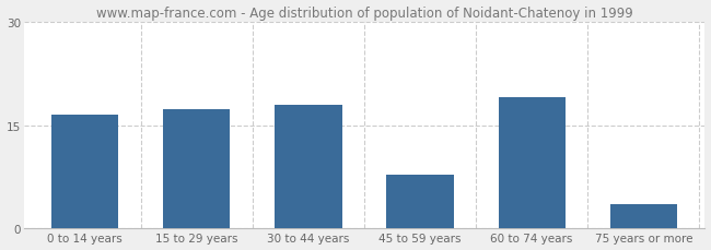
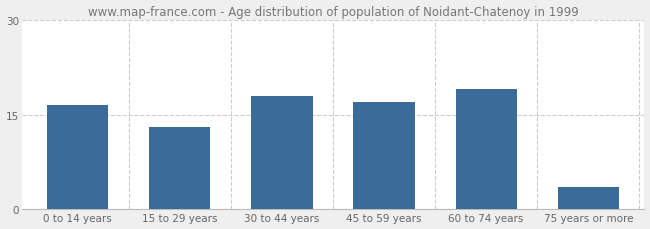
15 to 29 years: 17.4 -> 13.0
45 to 59 years: 7.8 -> 17.0
